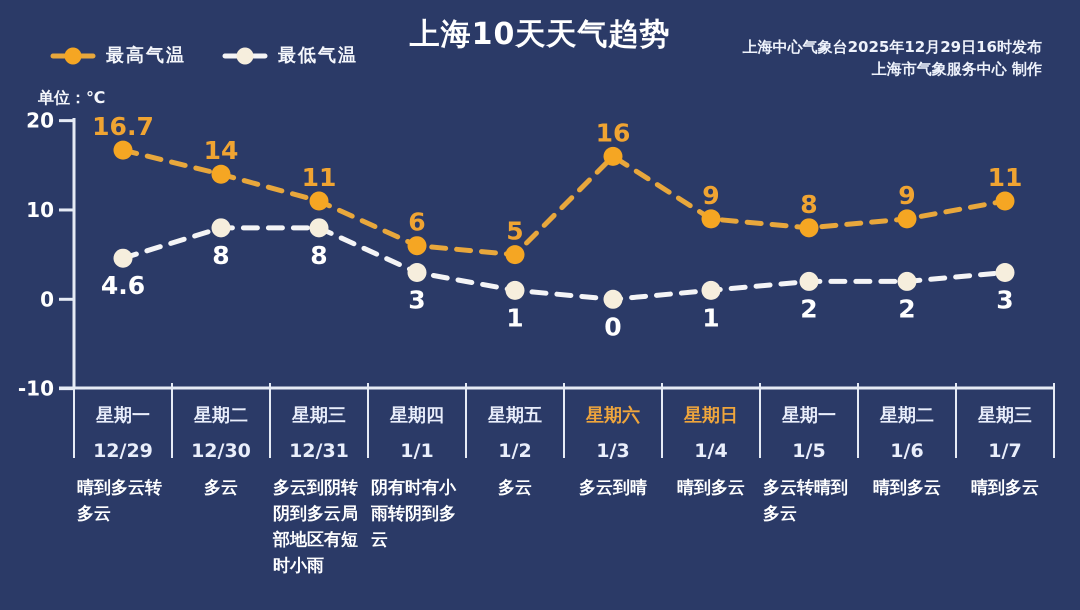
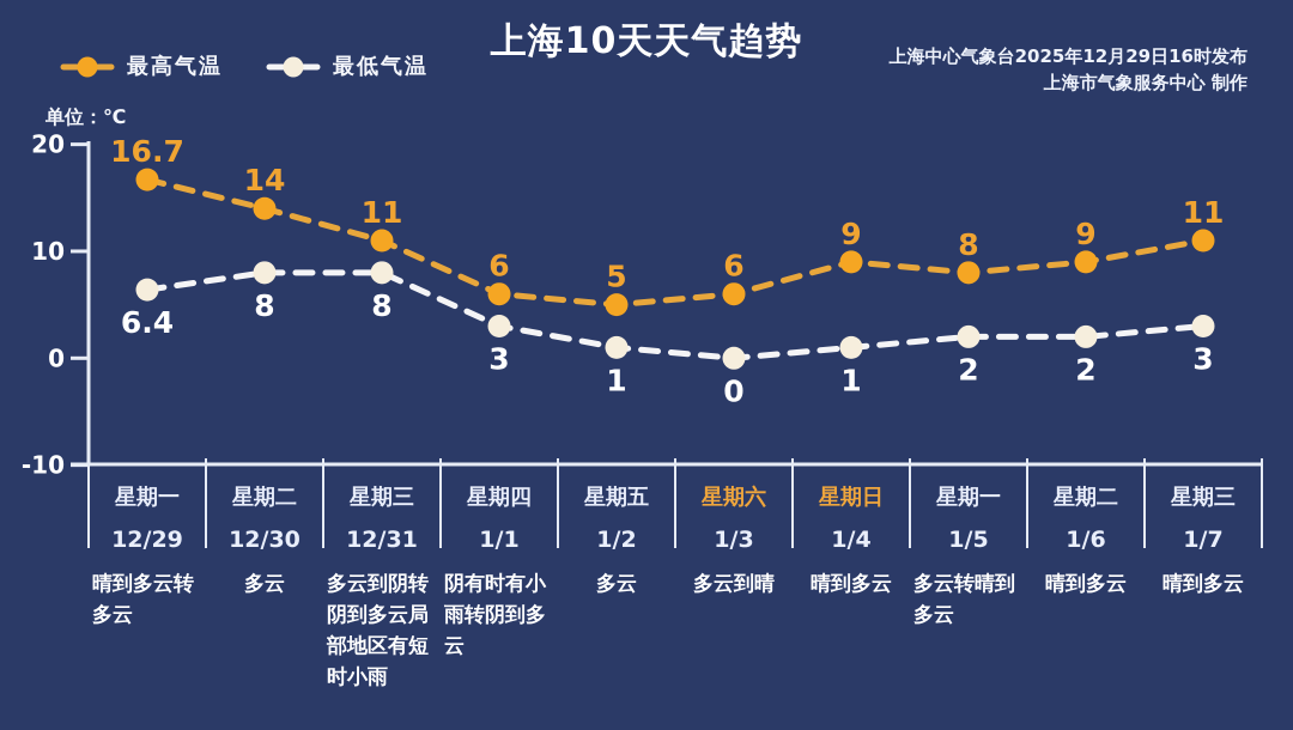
最低气温/12/29: 4.6 -> 6.4
最高气温/1/3: 16 -> 6
